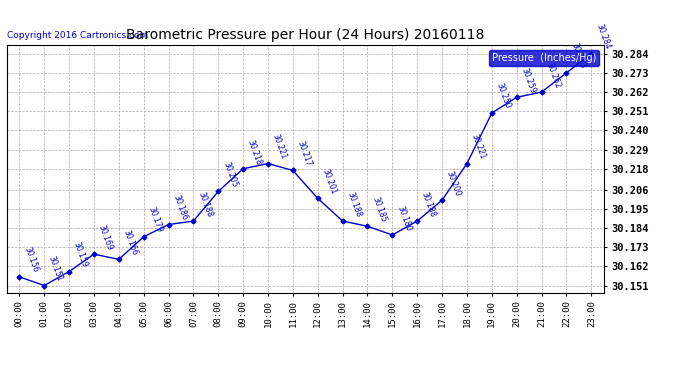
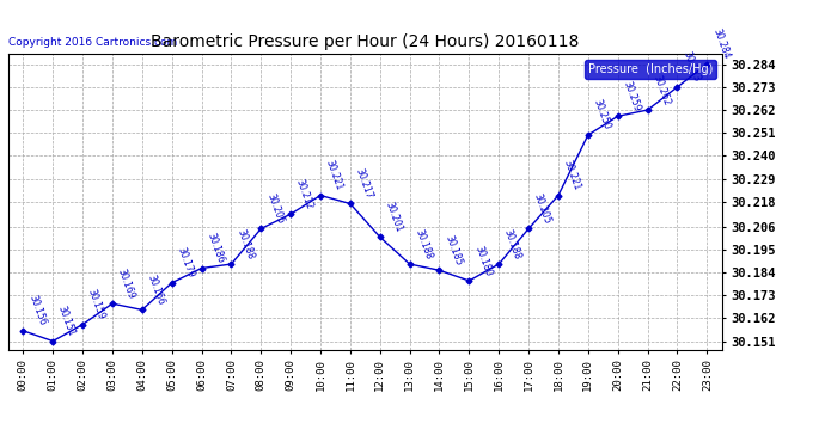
09:00: 30.218 -> 30.212
17:00: 30.200 -> 30.205
